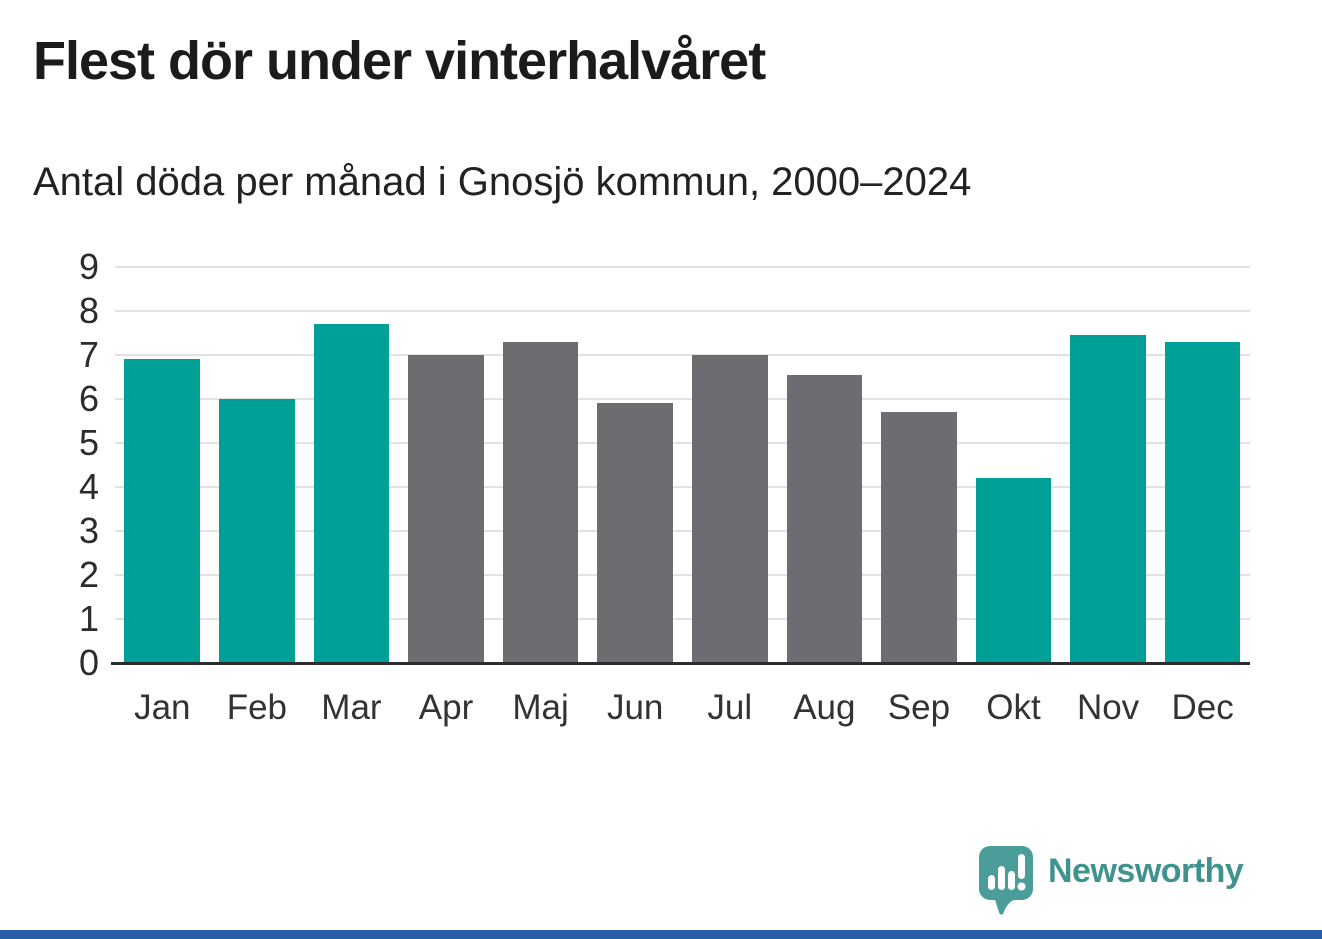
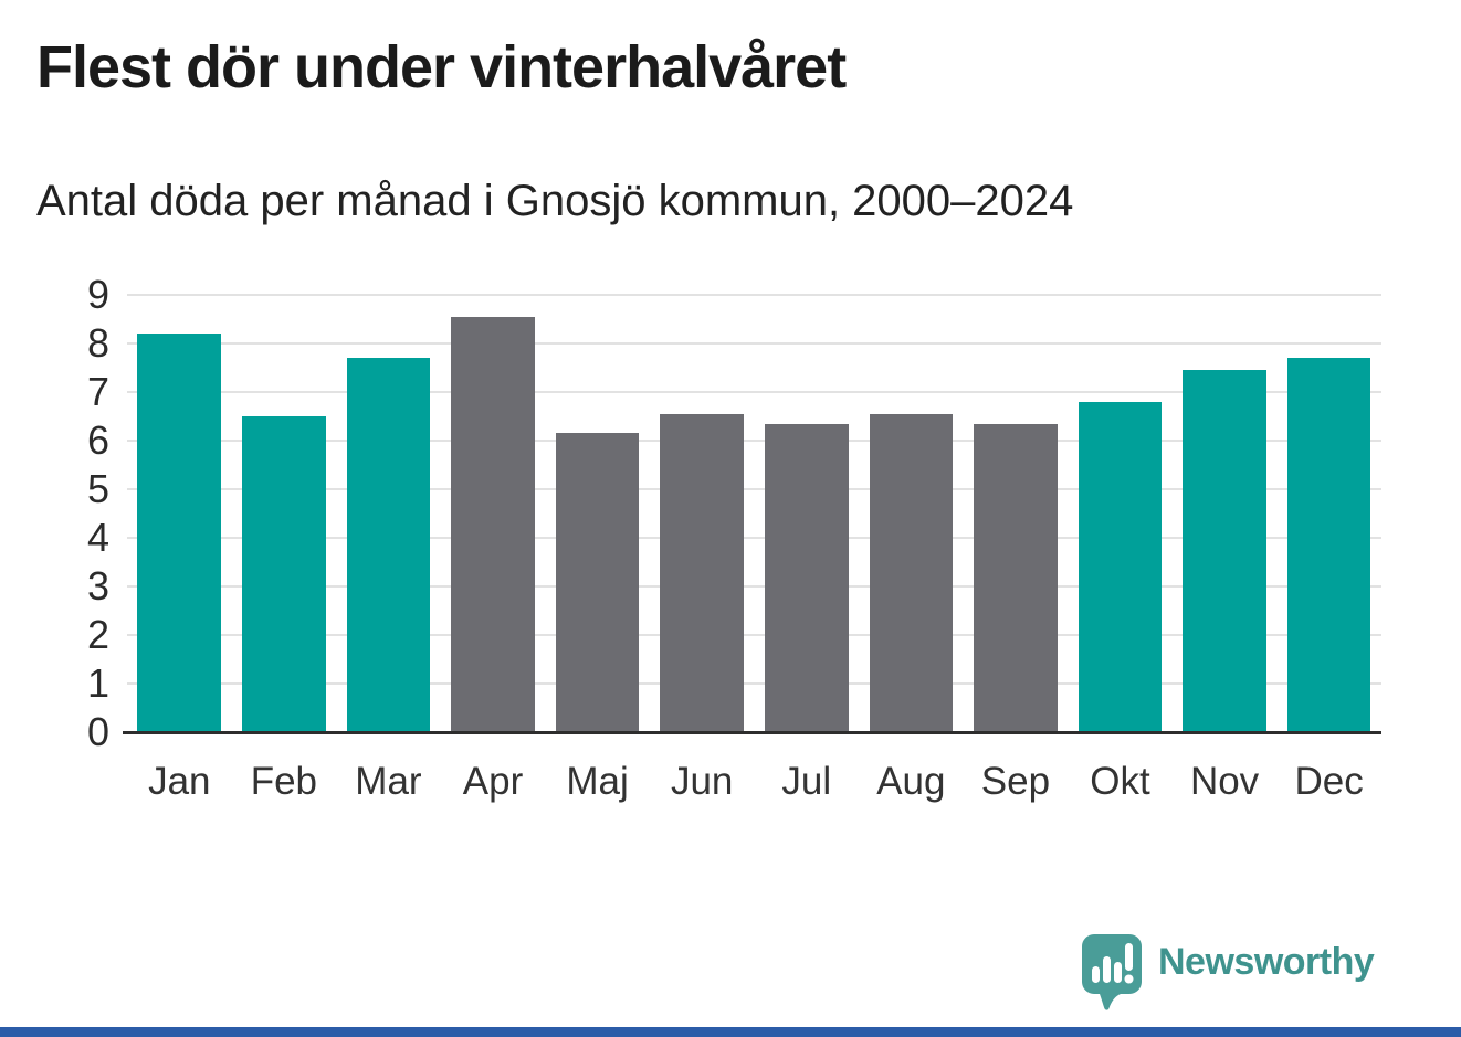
Jan: 6.9 -> 8.2
Feb: 6.0 -> 6.5
Apr: 7.0 -> 8.6
Maj: 7.3 -> 6.2
Jun: 5.9 -> 6.5
Jul: 7.0 -> 6.3
Sep: 5.7 -> 6.3
Okt: 4.2 -> 6.8
Dec: 7.3 -> 7.7
